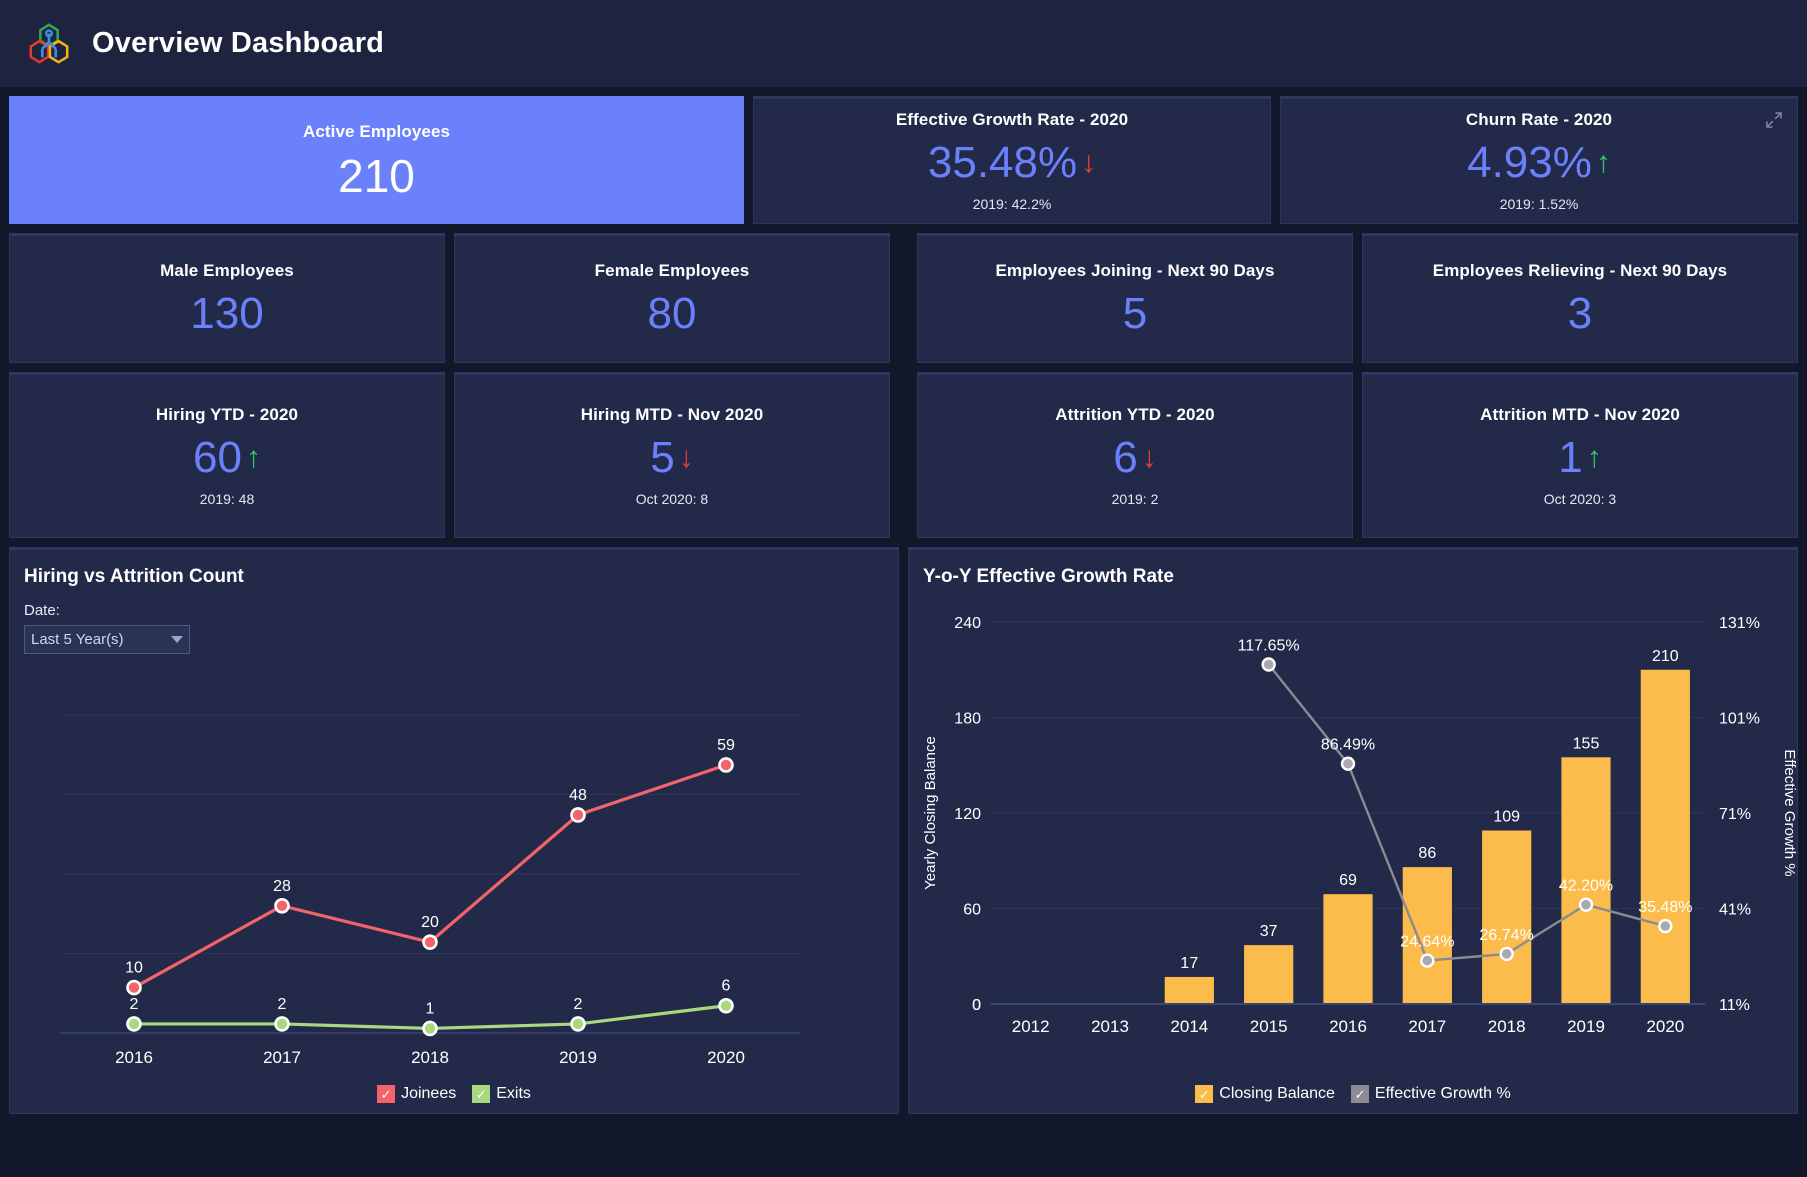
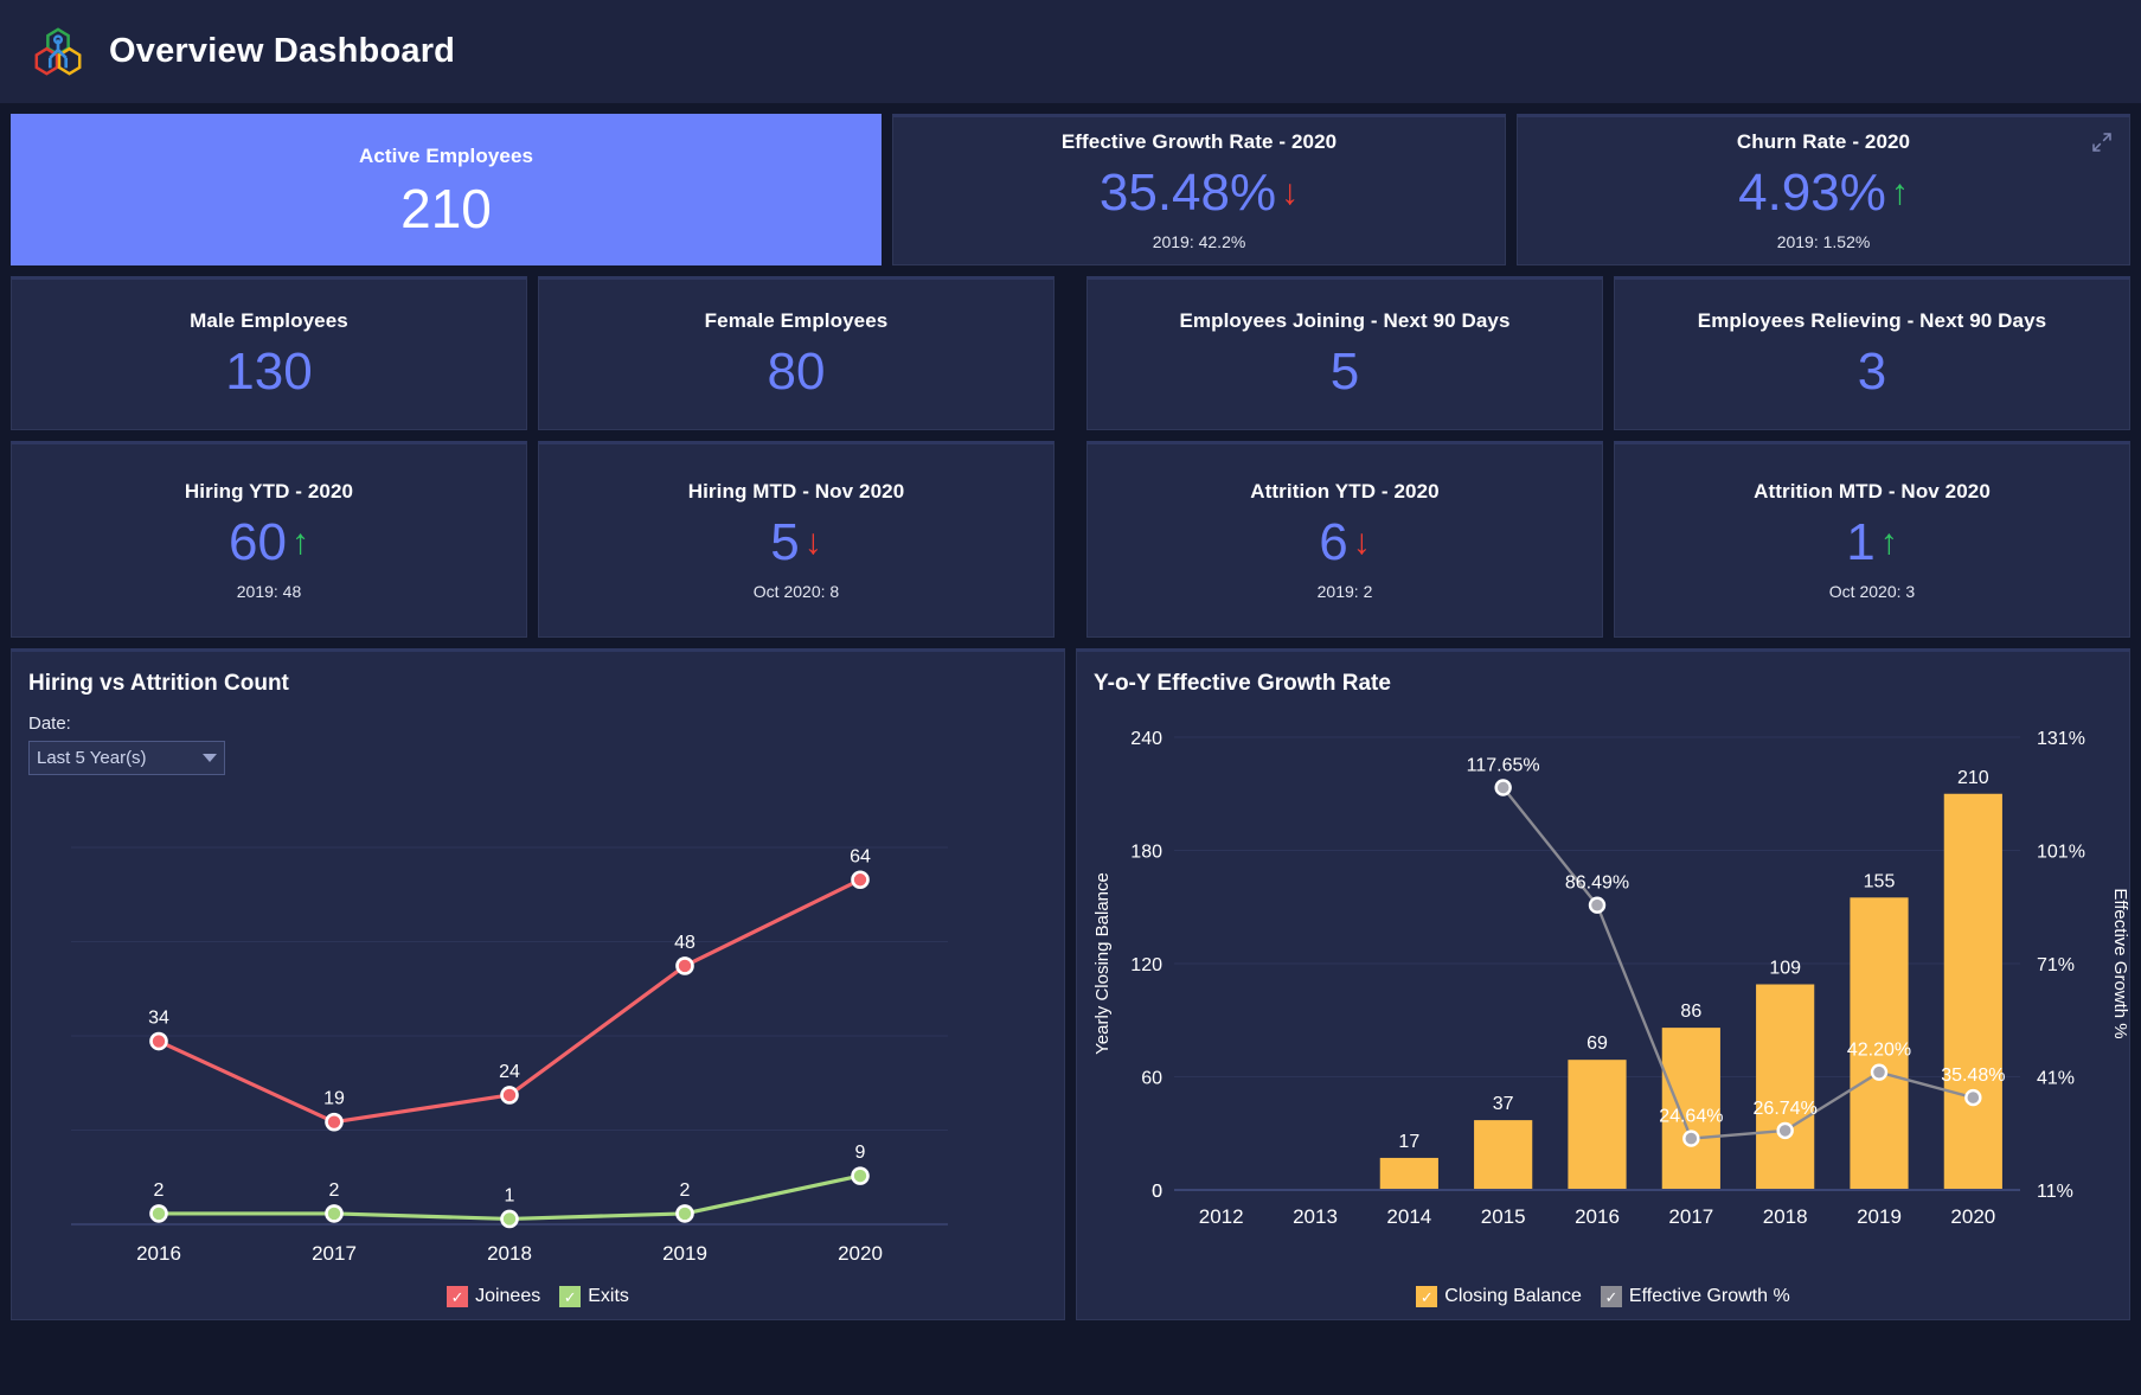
Hiring vs Attrition Count/Joinees/2016: 10 -> 34
Hiring vs Attrition Count/Joinees/2017: 28 -> 19
Hiring vs Attrition Count/Joinees/2018: 20 -> 24
Hiring vs Attrition Count/Joinees/2020: 59 -> 64
Hiring vs Attrition Count/Exits/2020: 6 -> 9
